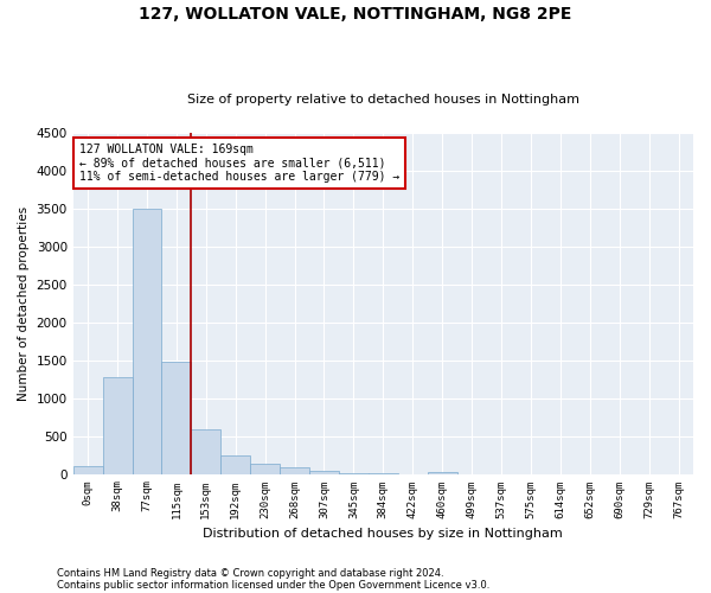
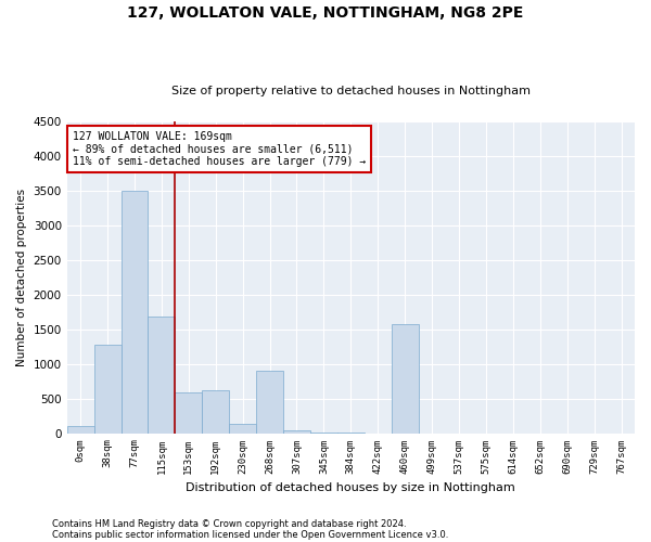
115sqm: 1480 -> 1680
192sqm: 240 -> 620
268sqm: 80 -> 900
460sqm: 20 -> 1580
